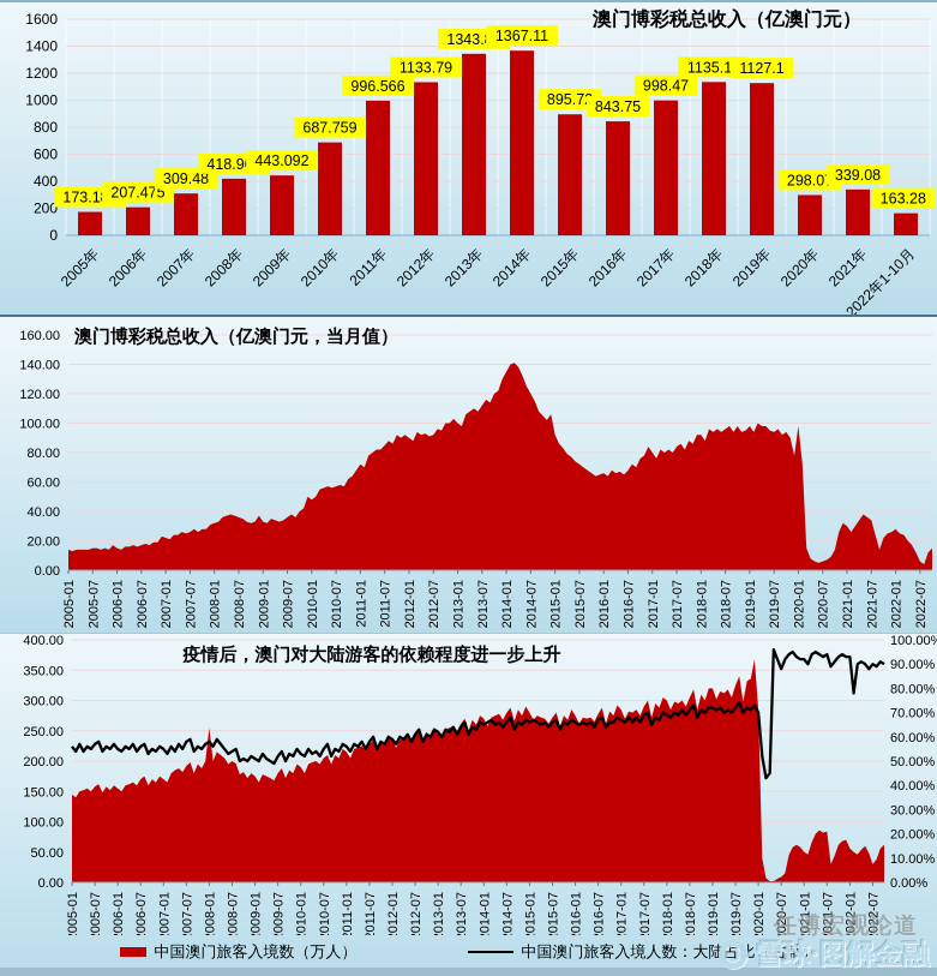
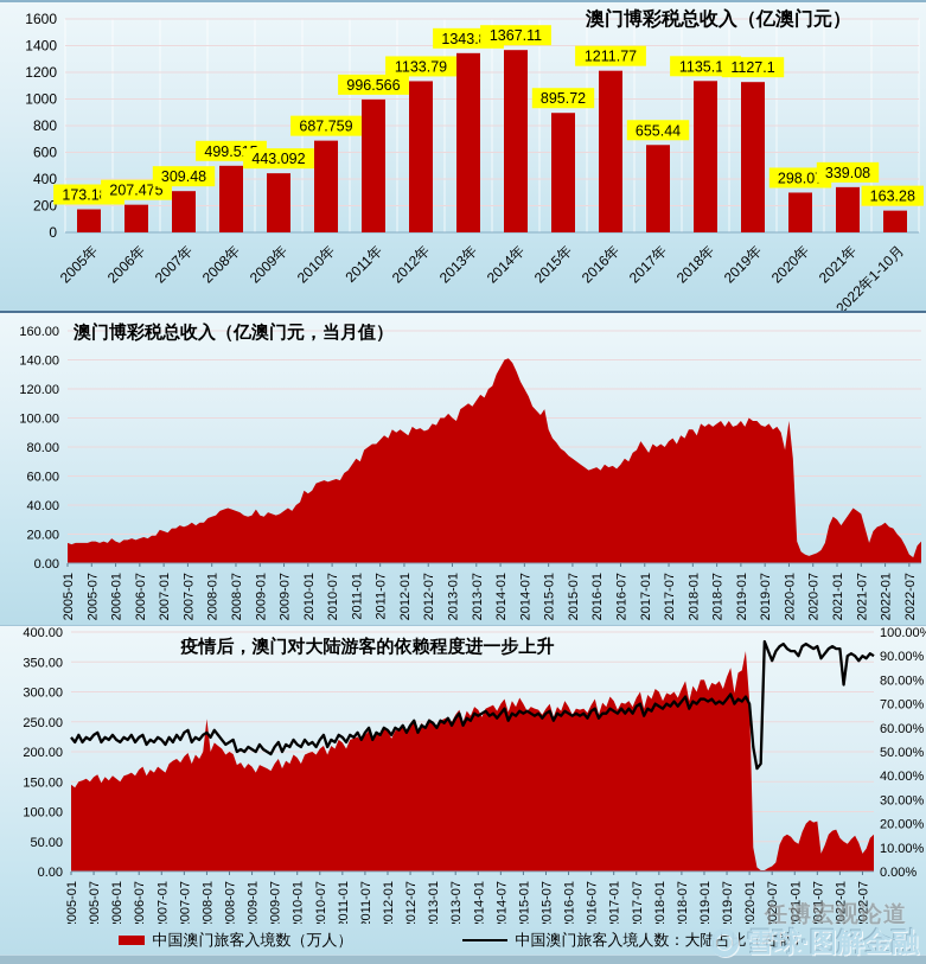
澳门博彩税总收入（亿澳门元）/2008年: 418.965 -> 499.515
澳门博彩税总收入（亿澳门元）/2016年: 843.75 -> 1211.77
澳门博彩税总收入（亿澳门元）/2017年: 998.47 -> 655.44
